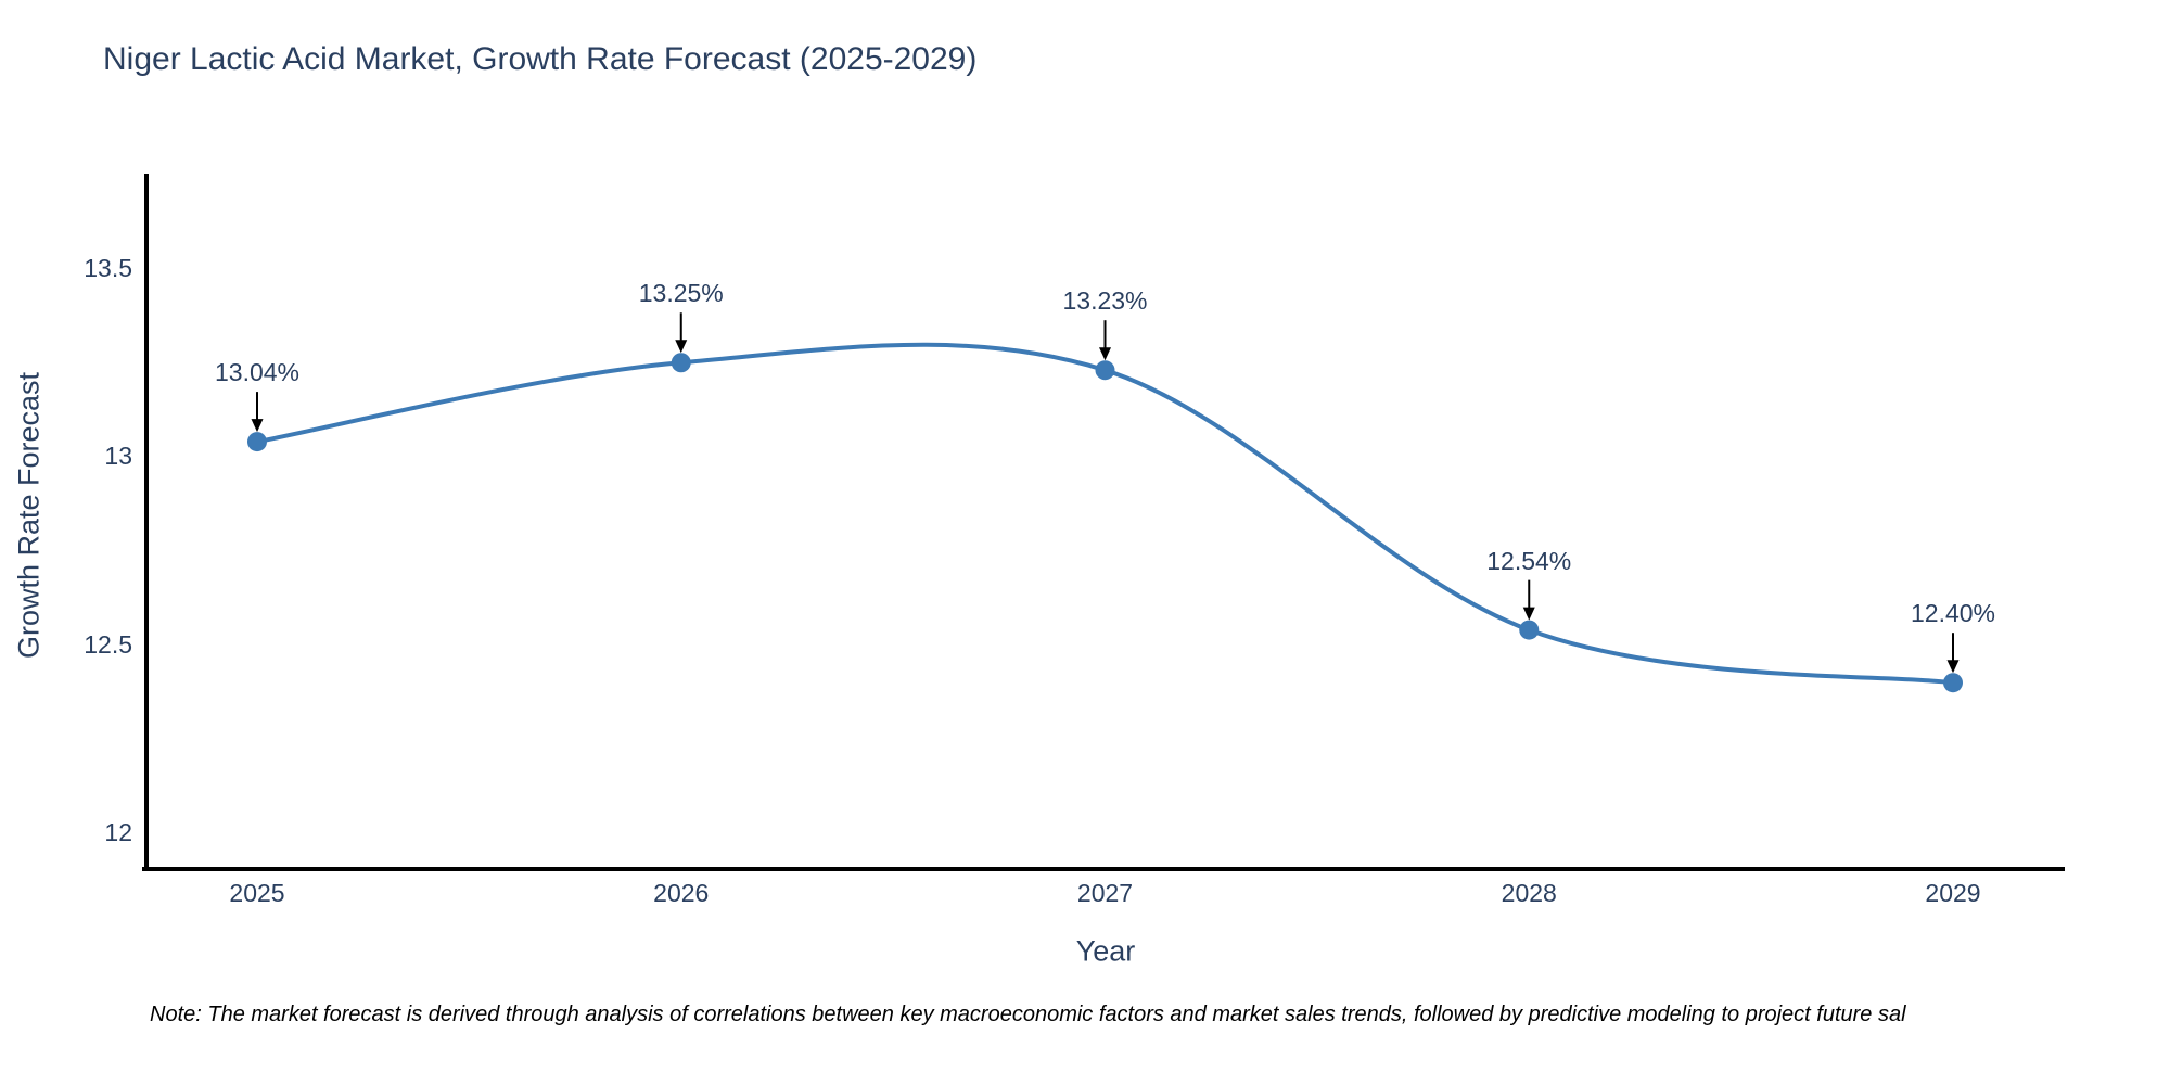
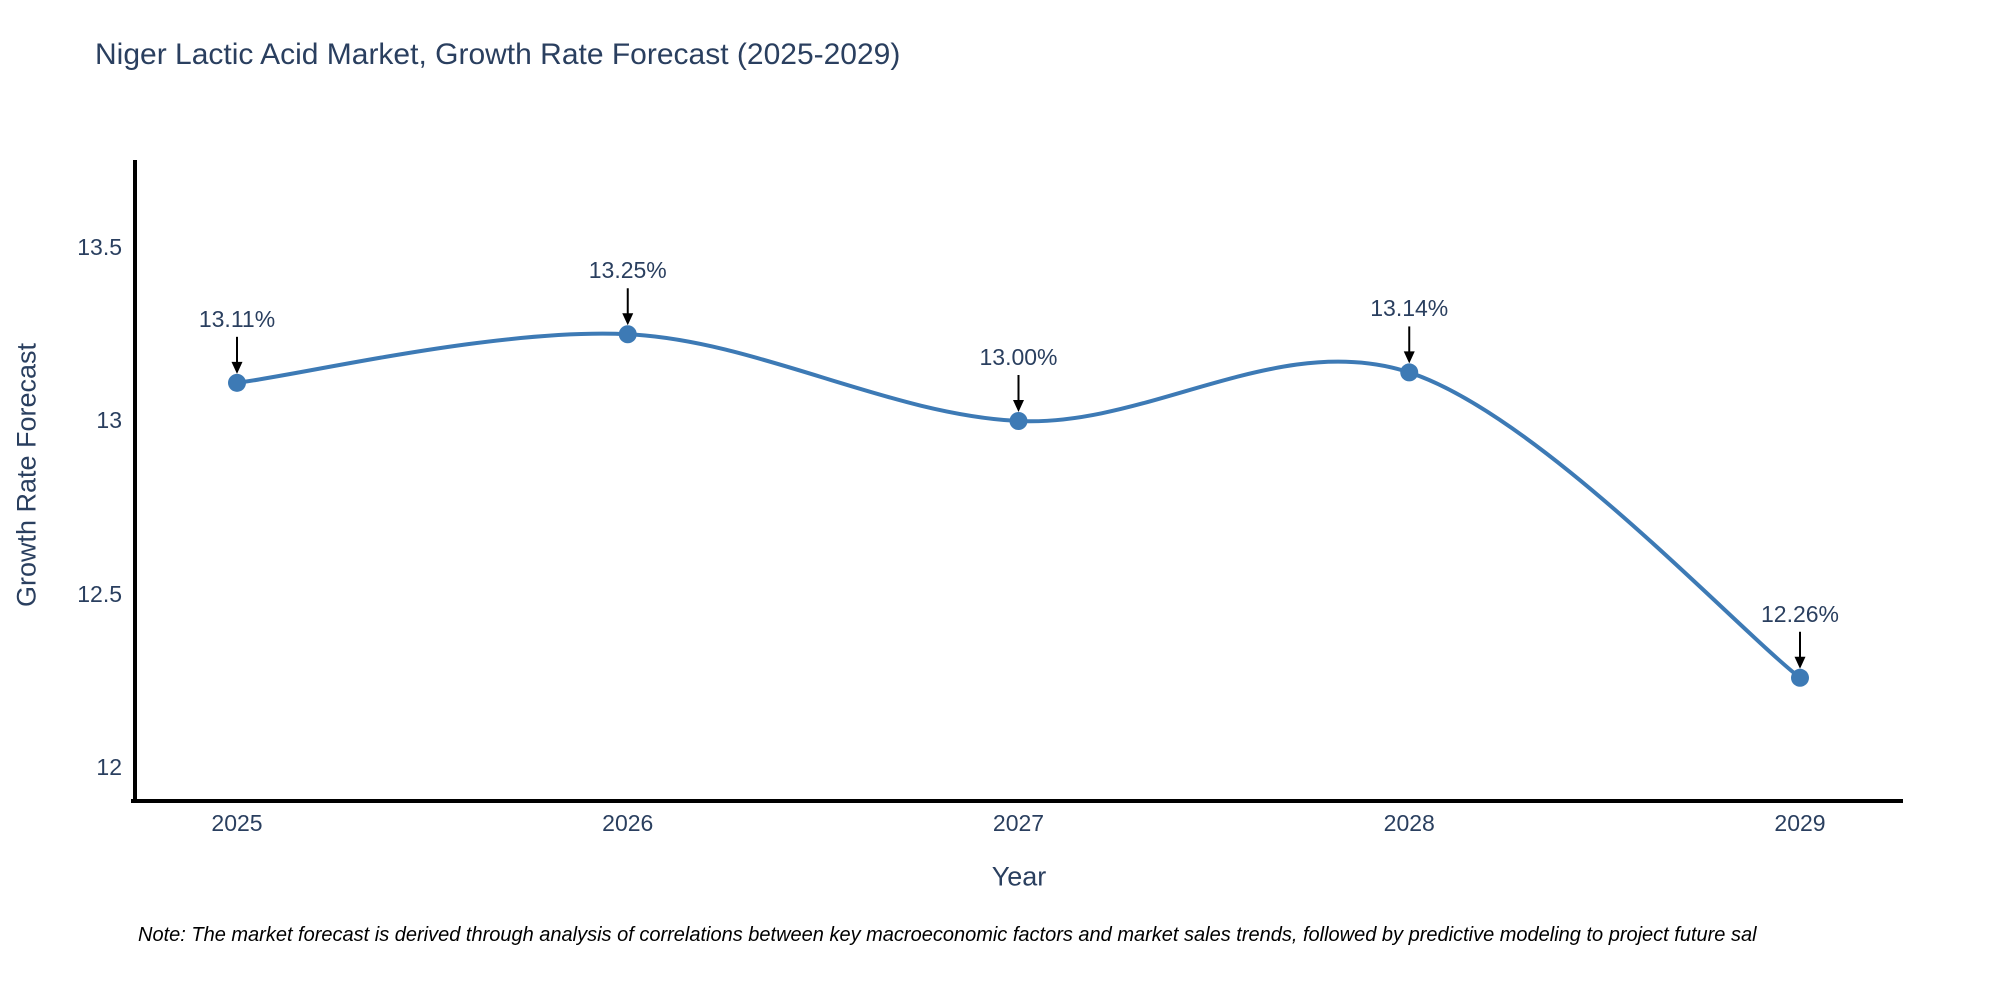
2025: 13.04% -> 13.11%
2027: 13.23% -> 13.00%
2028: 12.54% -> 13.14%
2029: 12.40% -> 12.26%
